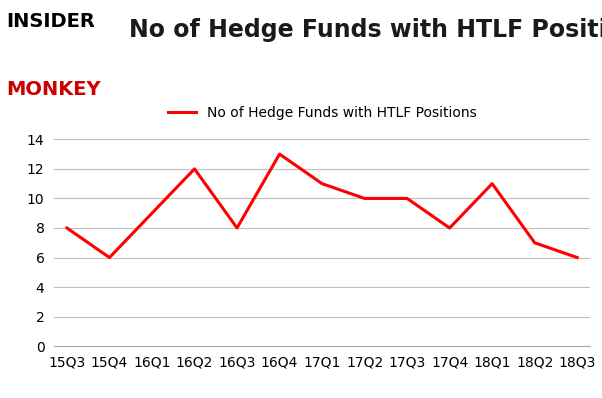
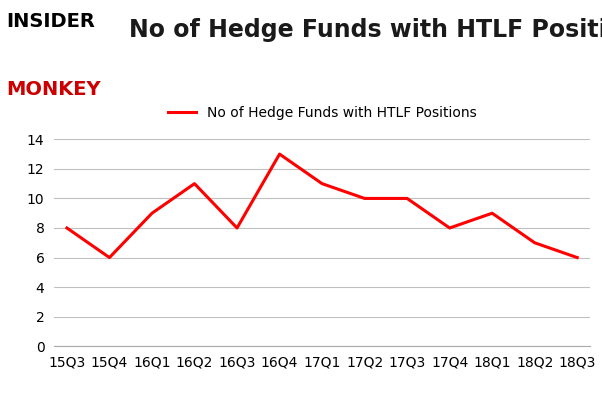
16Q2: 12 -> 11
18Q1: 11 -> 9
